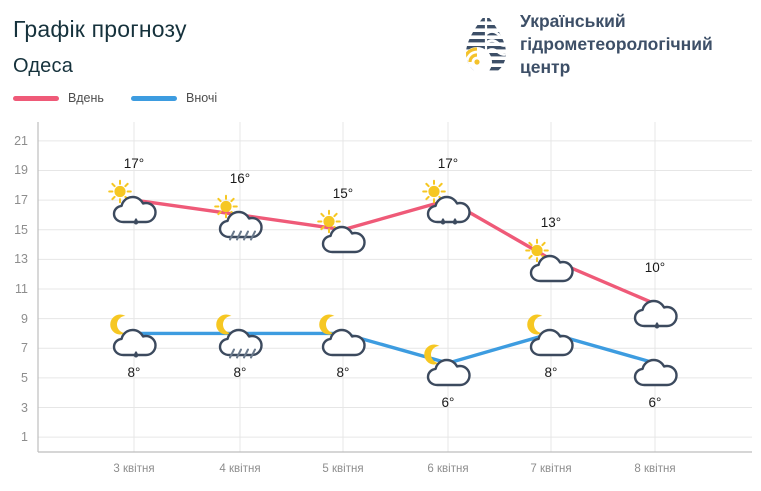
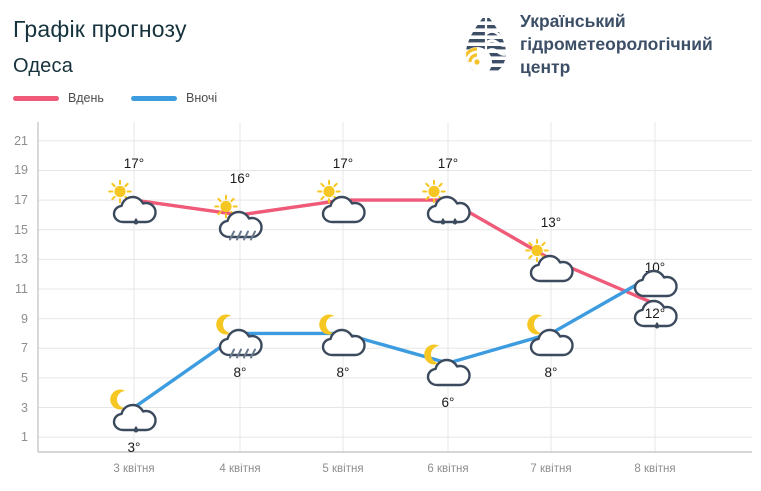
Вночі/3 квітня: 8° -> 3°
Вдень/5 квітня: 15° -> 17°
Вночі/8 квітня: 6° -> 12°
